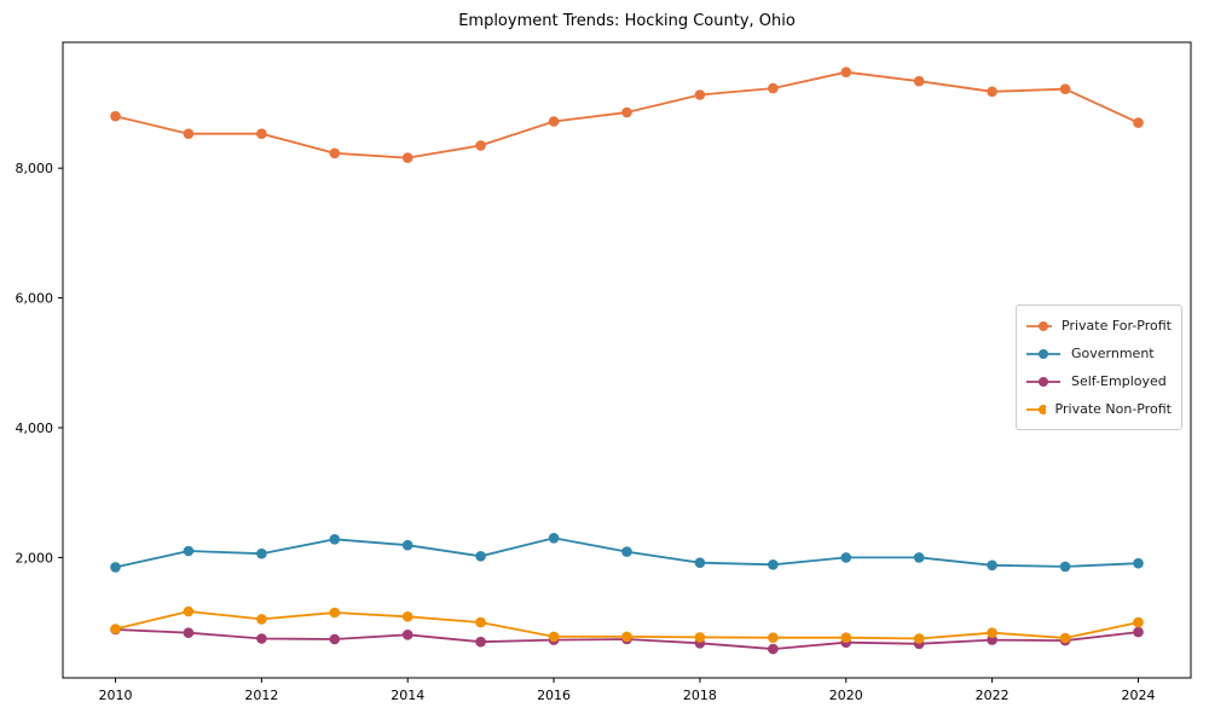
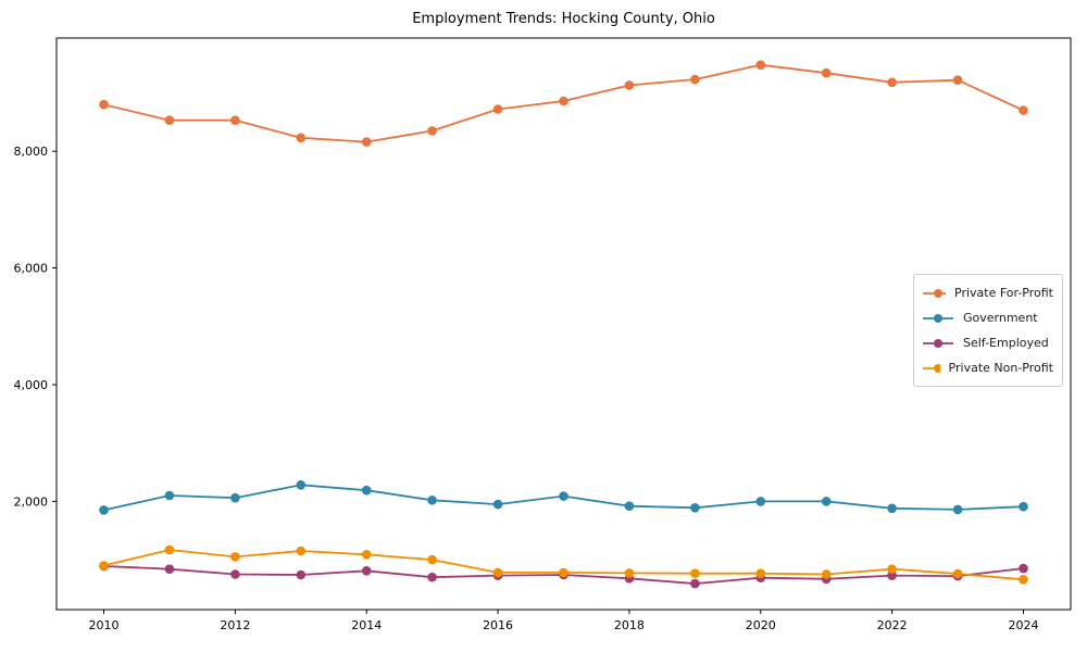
Government/2016: 2300 -> 2000
Private Non-Profit/2024: 1000 -> 700
